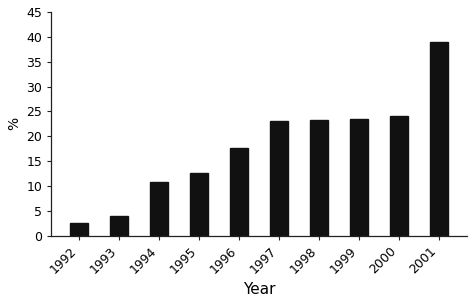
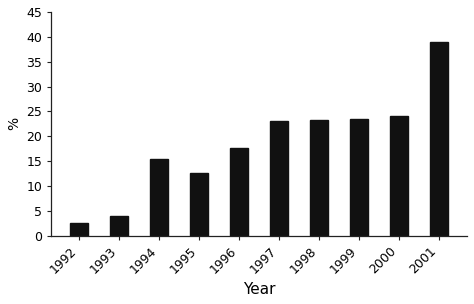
1994: 10.8 -> 15.5
